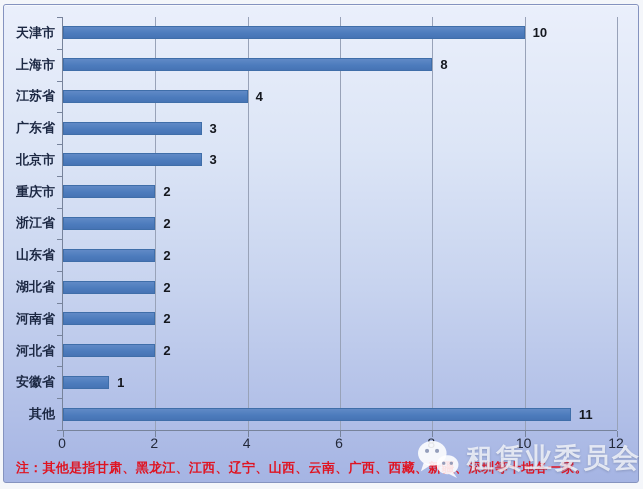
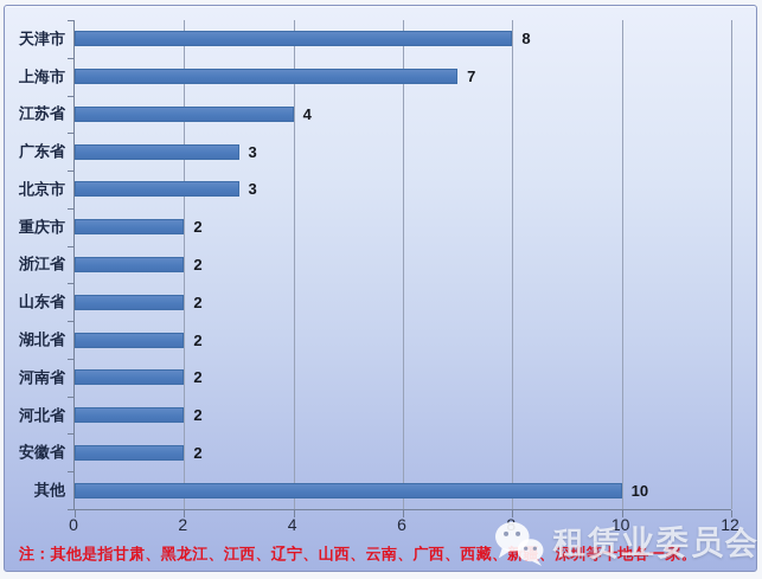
天津市: 10 -> 8
上海市: 8 -> 7
安徽省: 1 -> 2
其他: 11 -> 10
